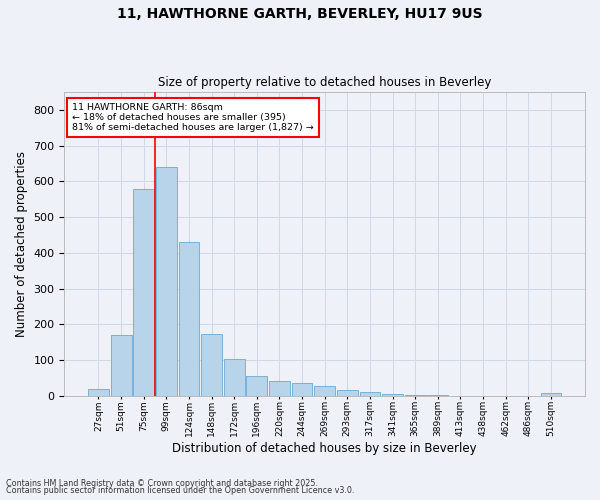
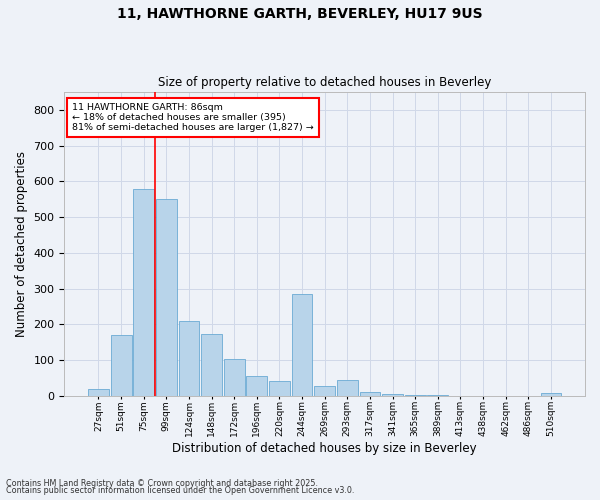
99sqm: 641 -> 550
124sqm: 430 -> 210
244sqm: 37 -> 285
293sqm: 17 -> 45
